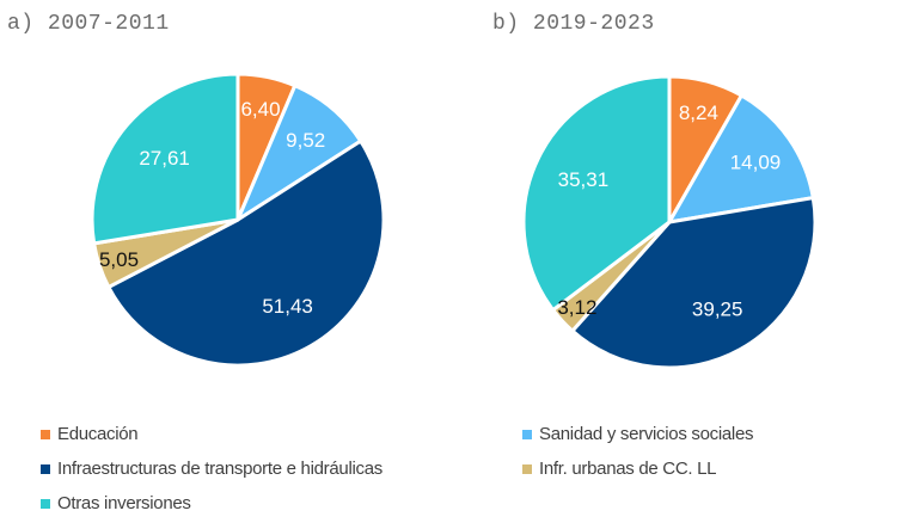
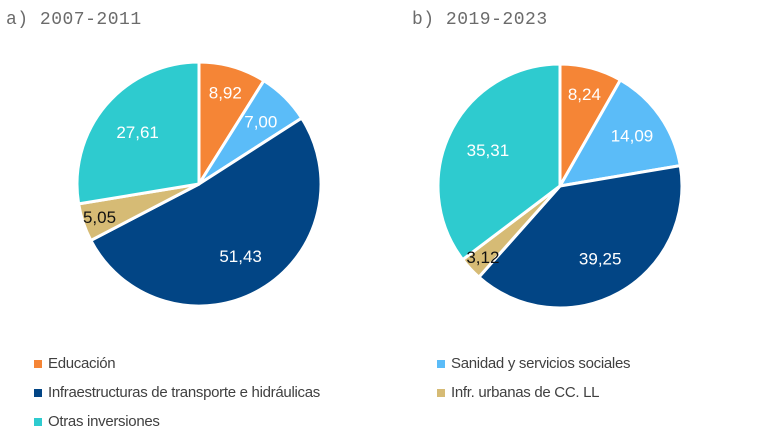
a) 2007-2011/Educación: 6,40 -> 8,92
a) 2007-2011/Sanidad y servicios sociales: 9,52 -> 7,00
